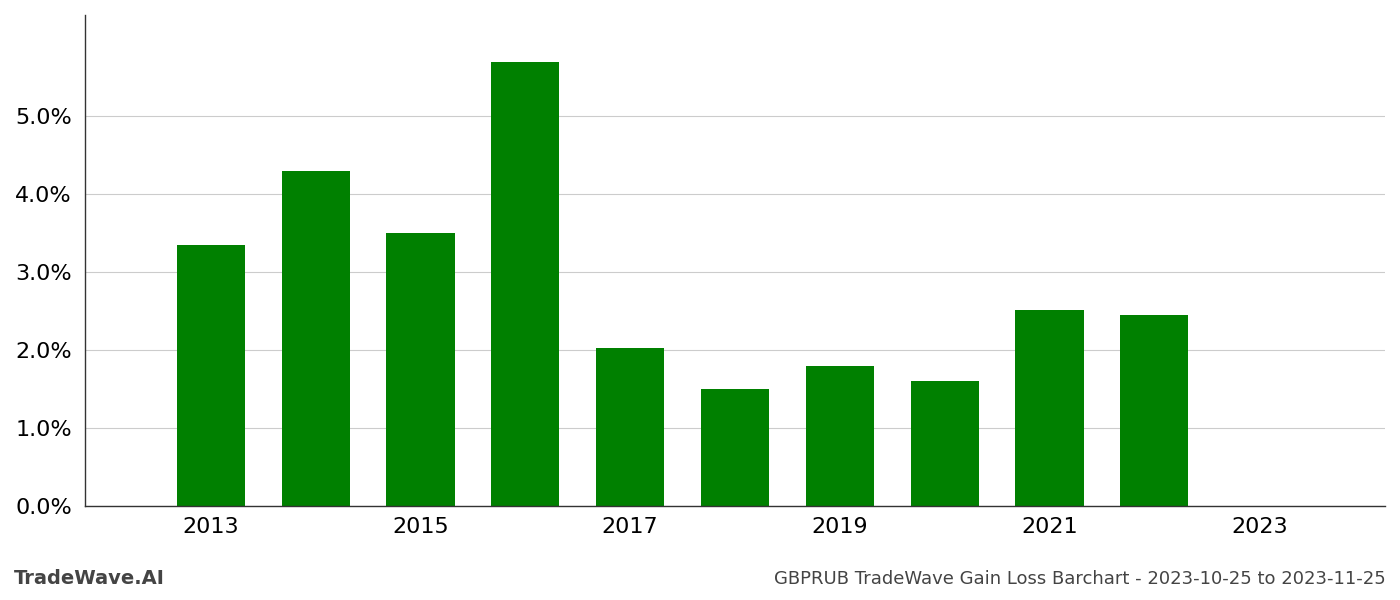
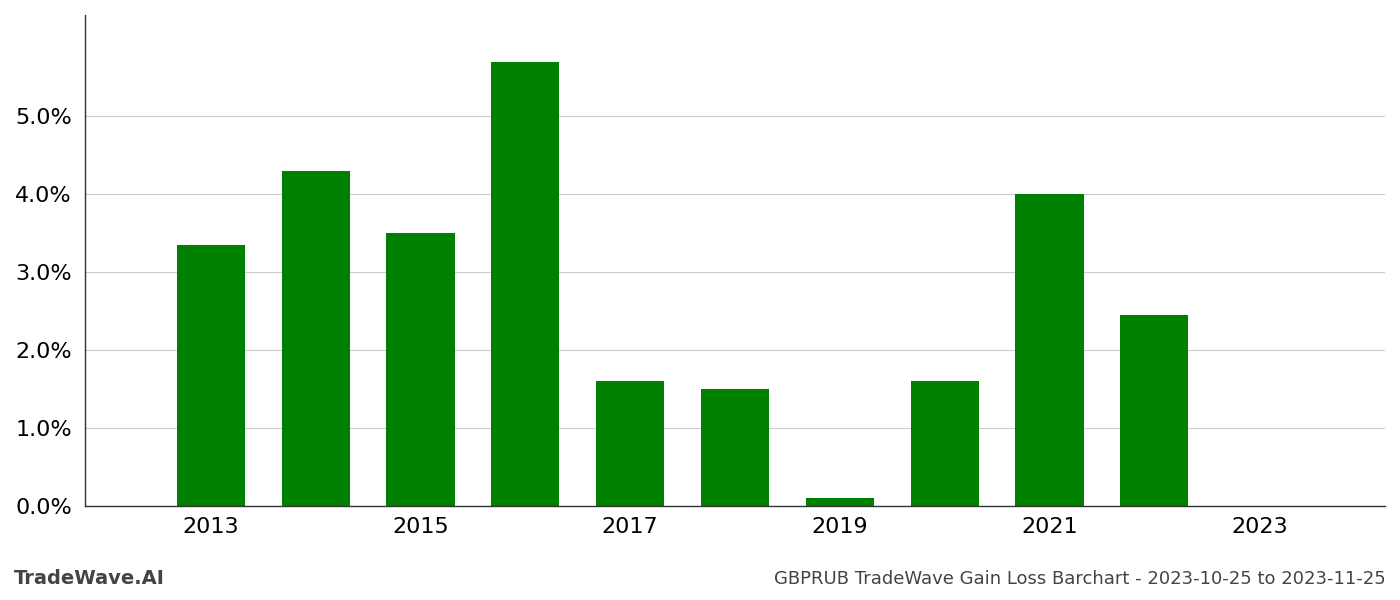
2017: 2.02% -> 1.60%
2019: 1.80% -> 0.10%
2021: 2.52% -> 4.00%
